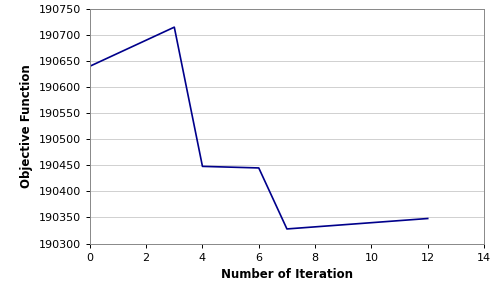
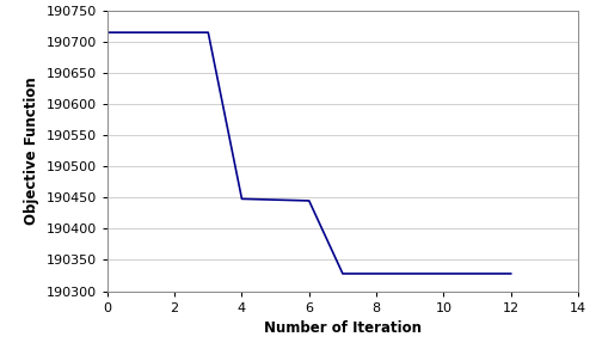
0: 190640 -> 190715
12: 190348 -> 190328
